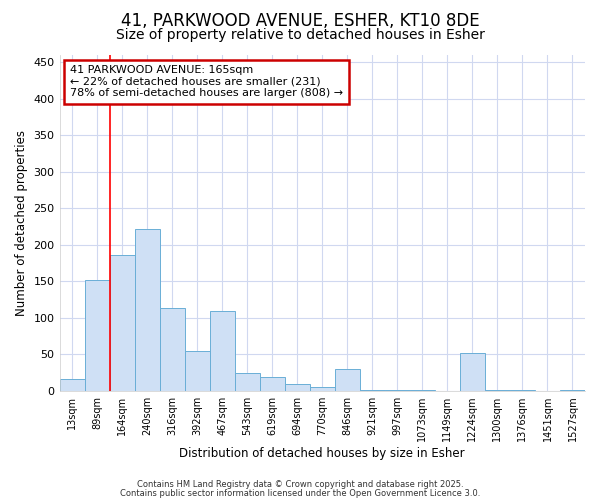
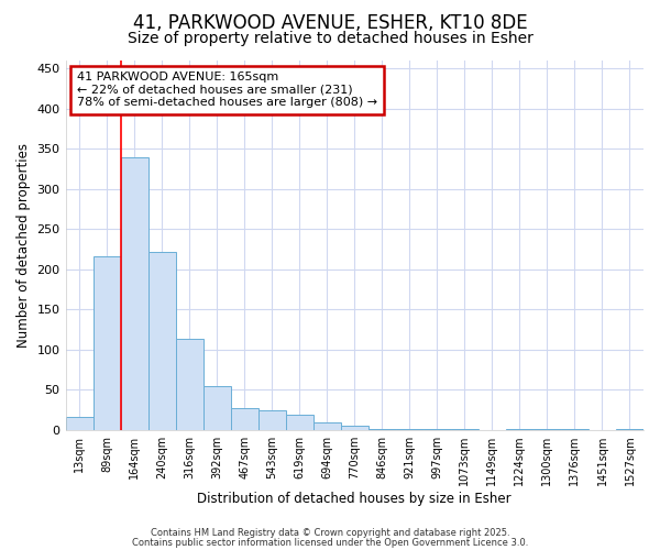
89sqm: 152 -> 216
164sqm: 186 -> 340
467sqm: 110 -> 27
846sqm: 30 -> 1
1224sqm: 52 -> 1
